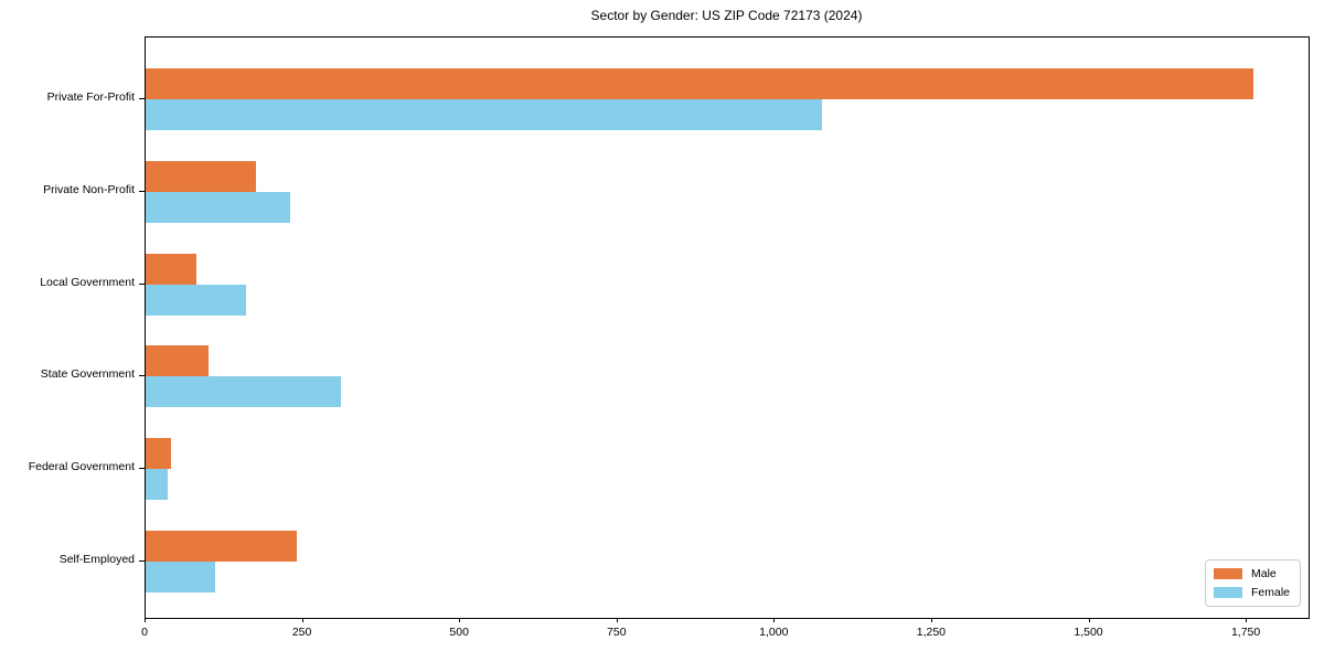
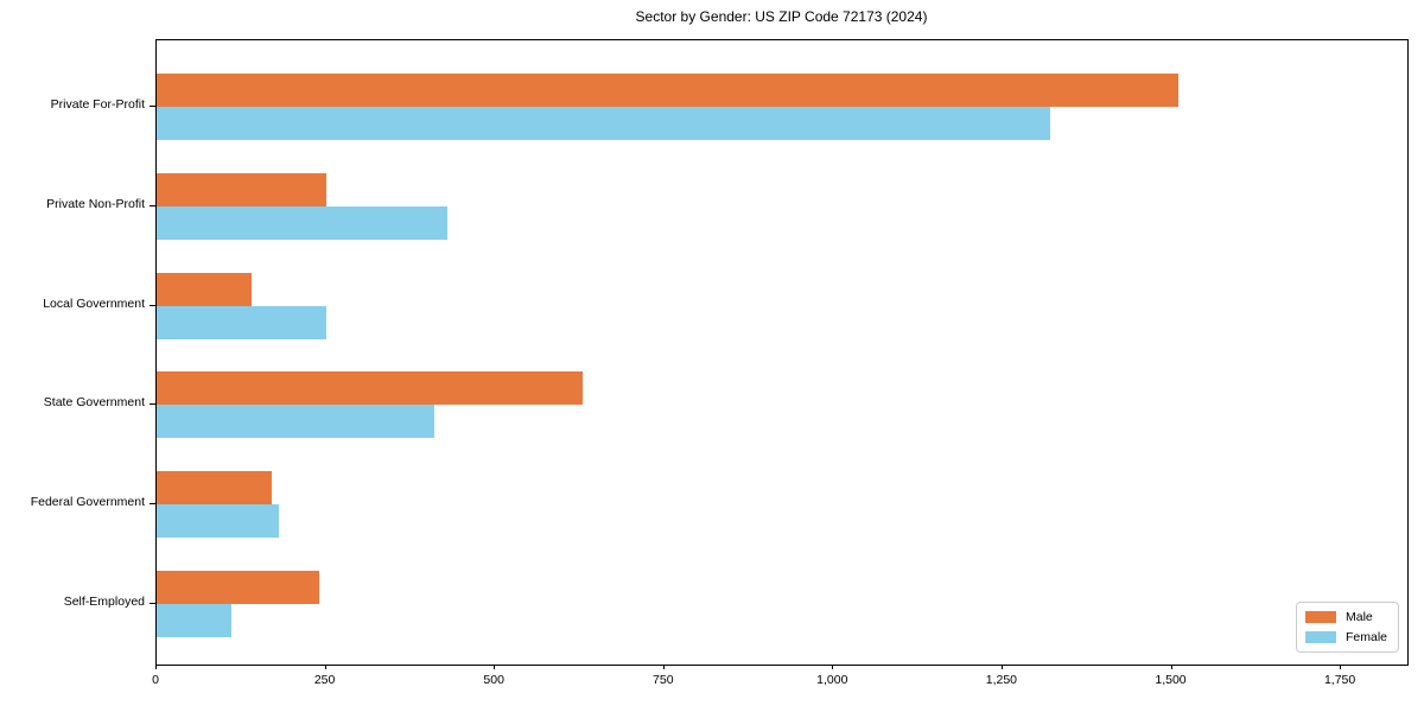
Male/Private For-Profit: 1760 -> 1510
Female/Private For-Profit: 1080 -> 1320
Male/Private Non-Profit: 180 -> 250
Female/Private Non-Profit: 230 -> 430
Male/Local Government: 80 -> 140
Female/Local Government: 160 -> 250
Male/State Government: 100 -> 630
Female/State Government: 310 -> 410
Male/Federal Government: 40 -> 170
Female/Federal Government: 40 -> 180
